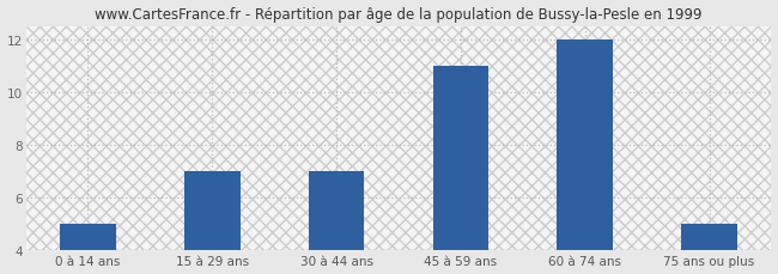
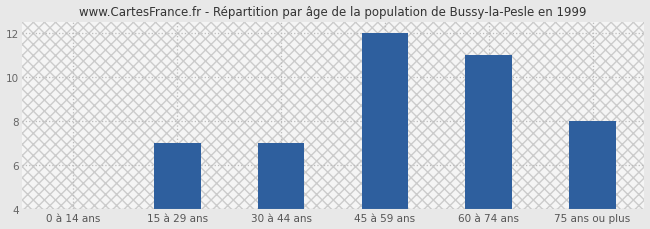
0 à 14 ans: 5 -> 4
45 à 59 ans: 11 -> 12
60 à 74 ans: 12 -> 11
75 ans ou plus: 5 -> 8
